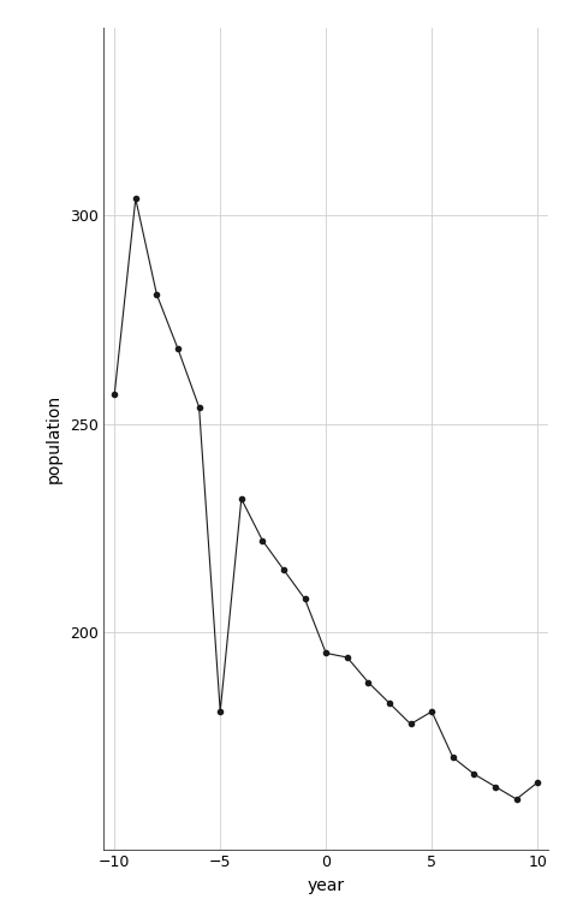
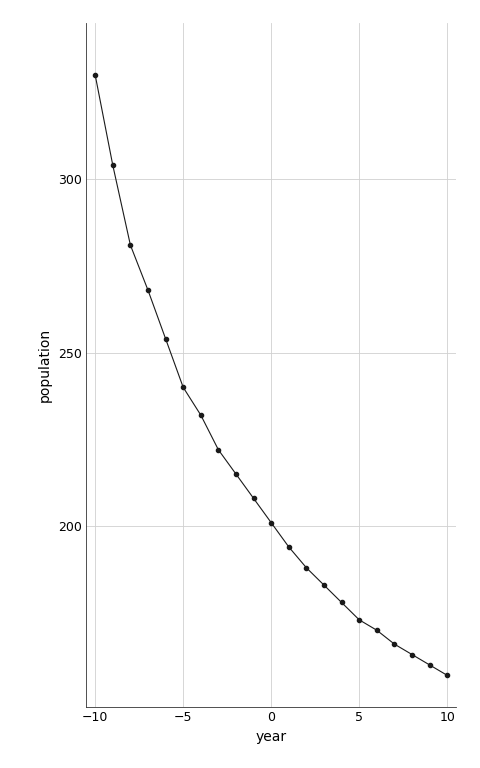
−10: 257 -> 330
−5: 181 -> 240
0: 195 -> 201
5: 181 -> 173
10: 164 -> 157
